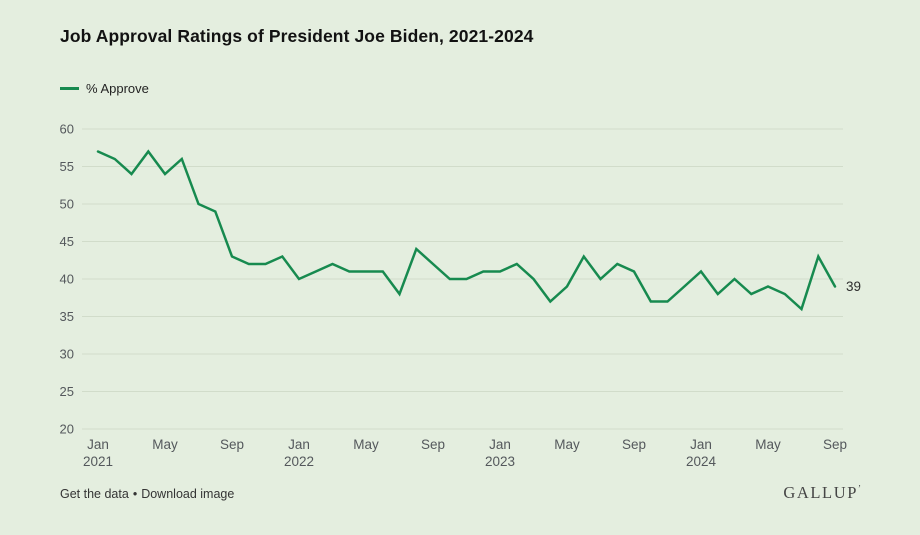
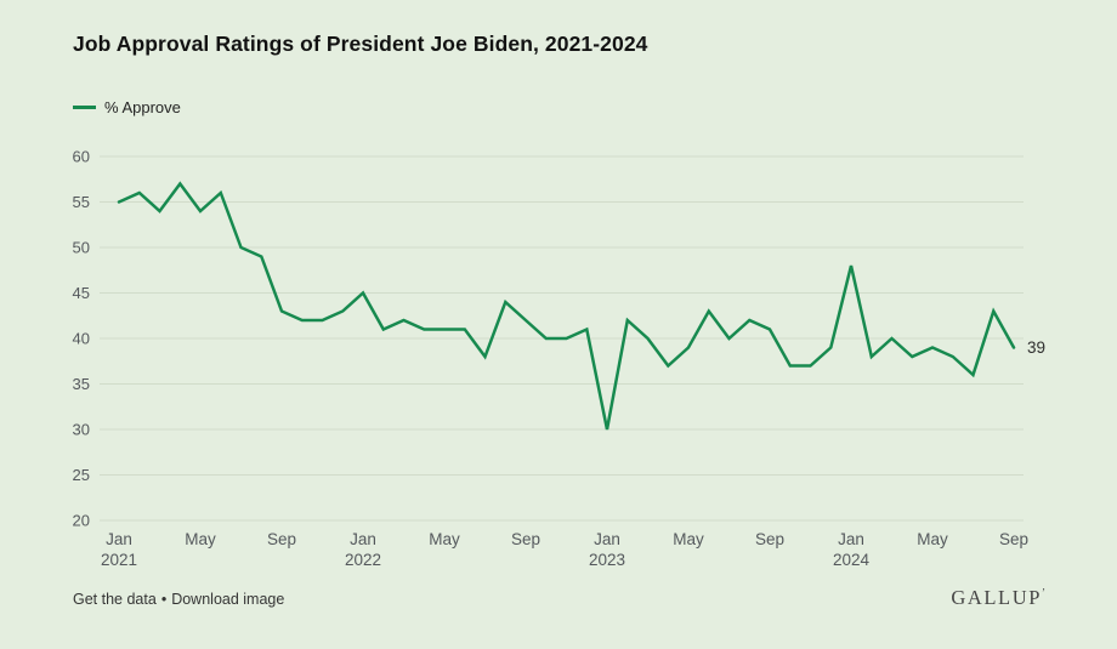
Jan 2021: 57 -> 55
Jan 2022: 40 -> 45
Jan 2023: 41 -> 30
Jan 2024: 41 -> 48
